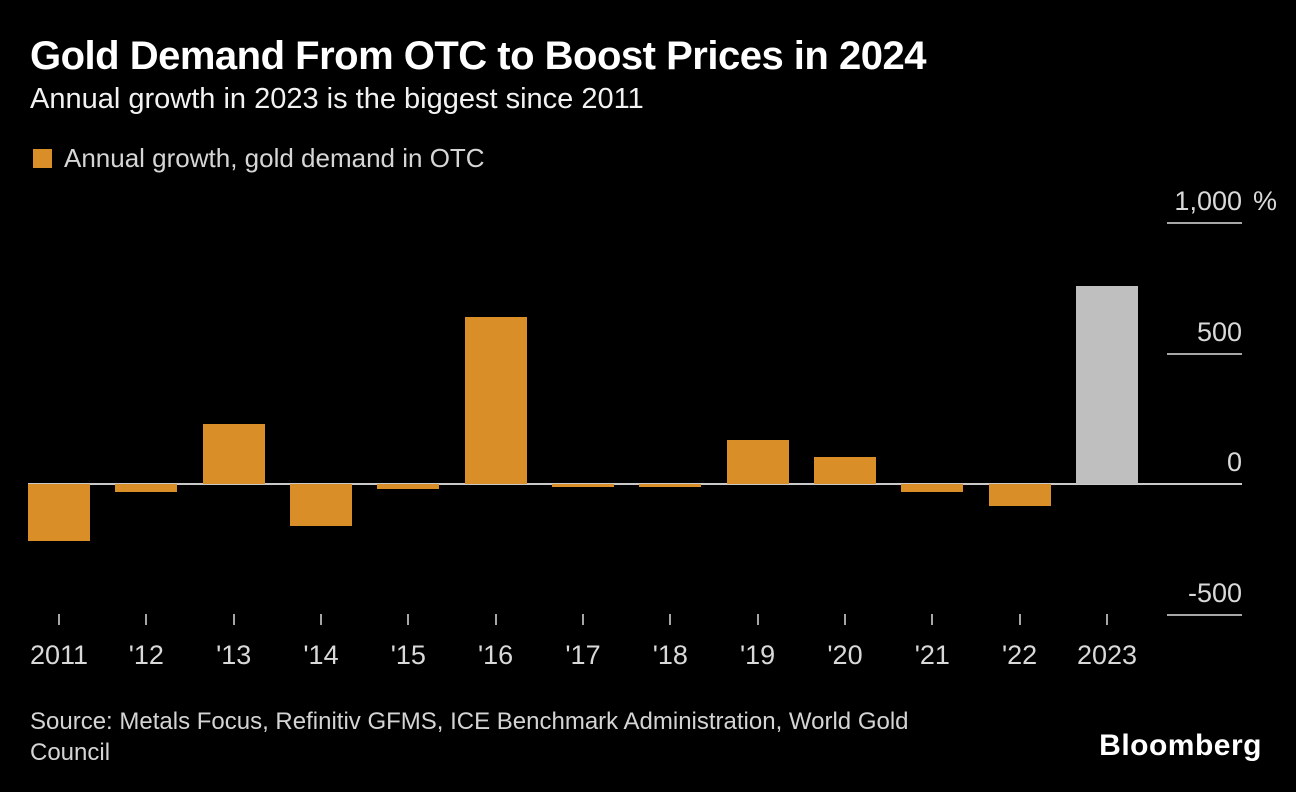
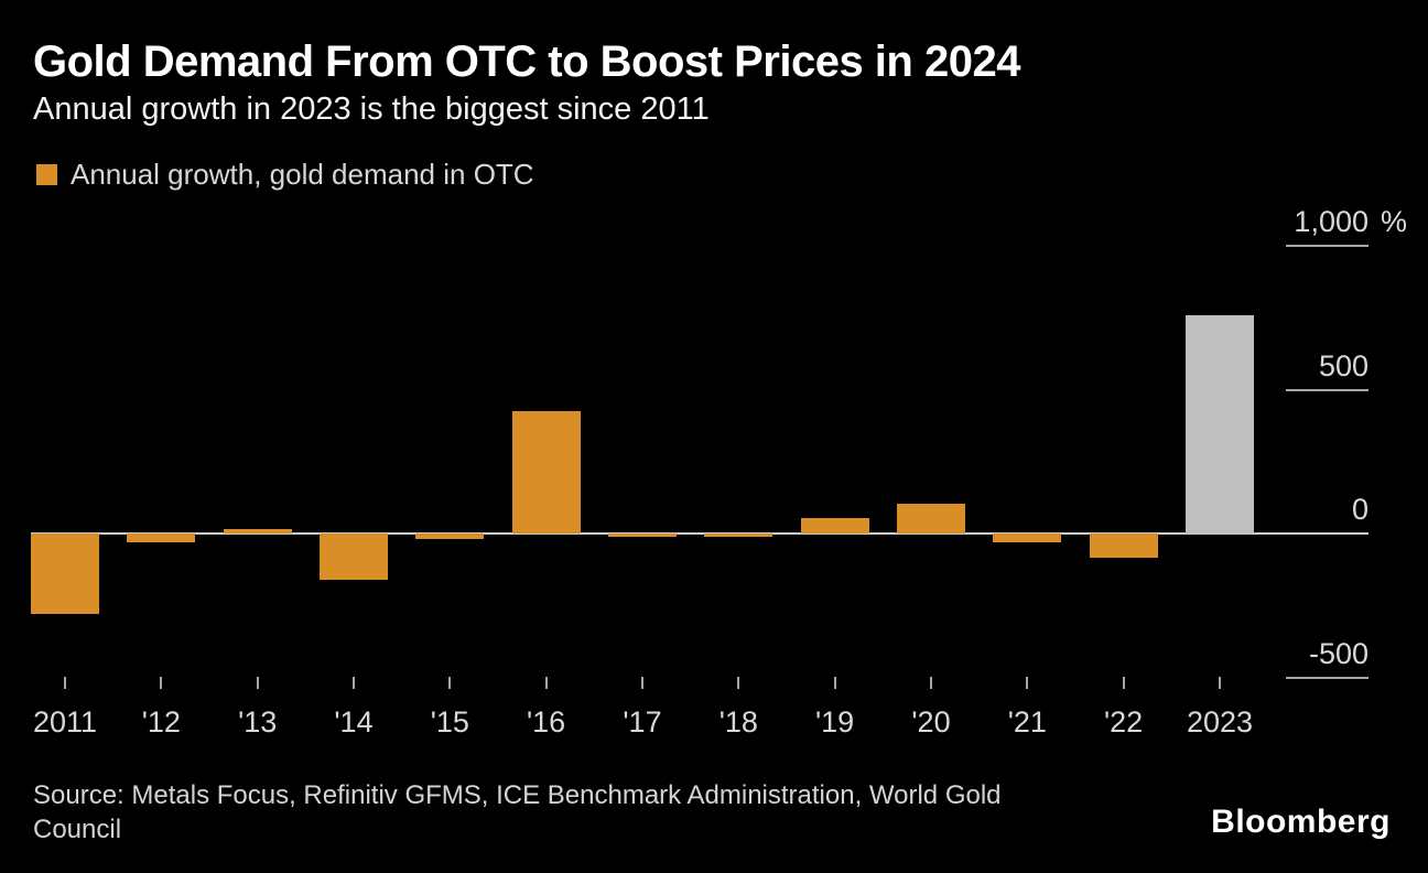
2011: -220 -> -280
'13: 230 -> 20
'16: 640 -> 420
'19: 170 -> 60
